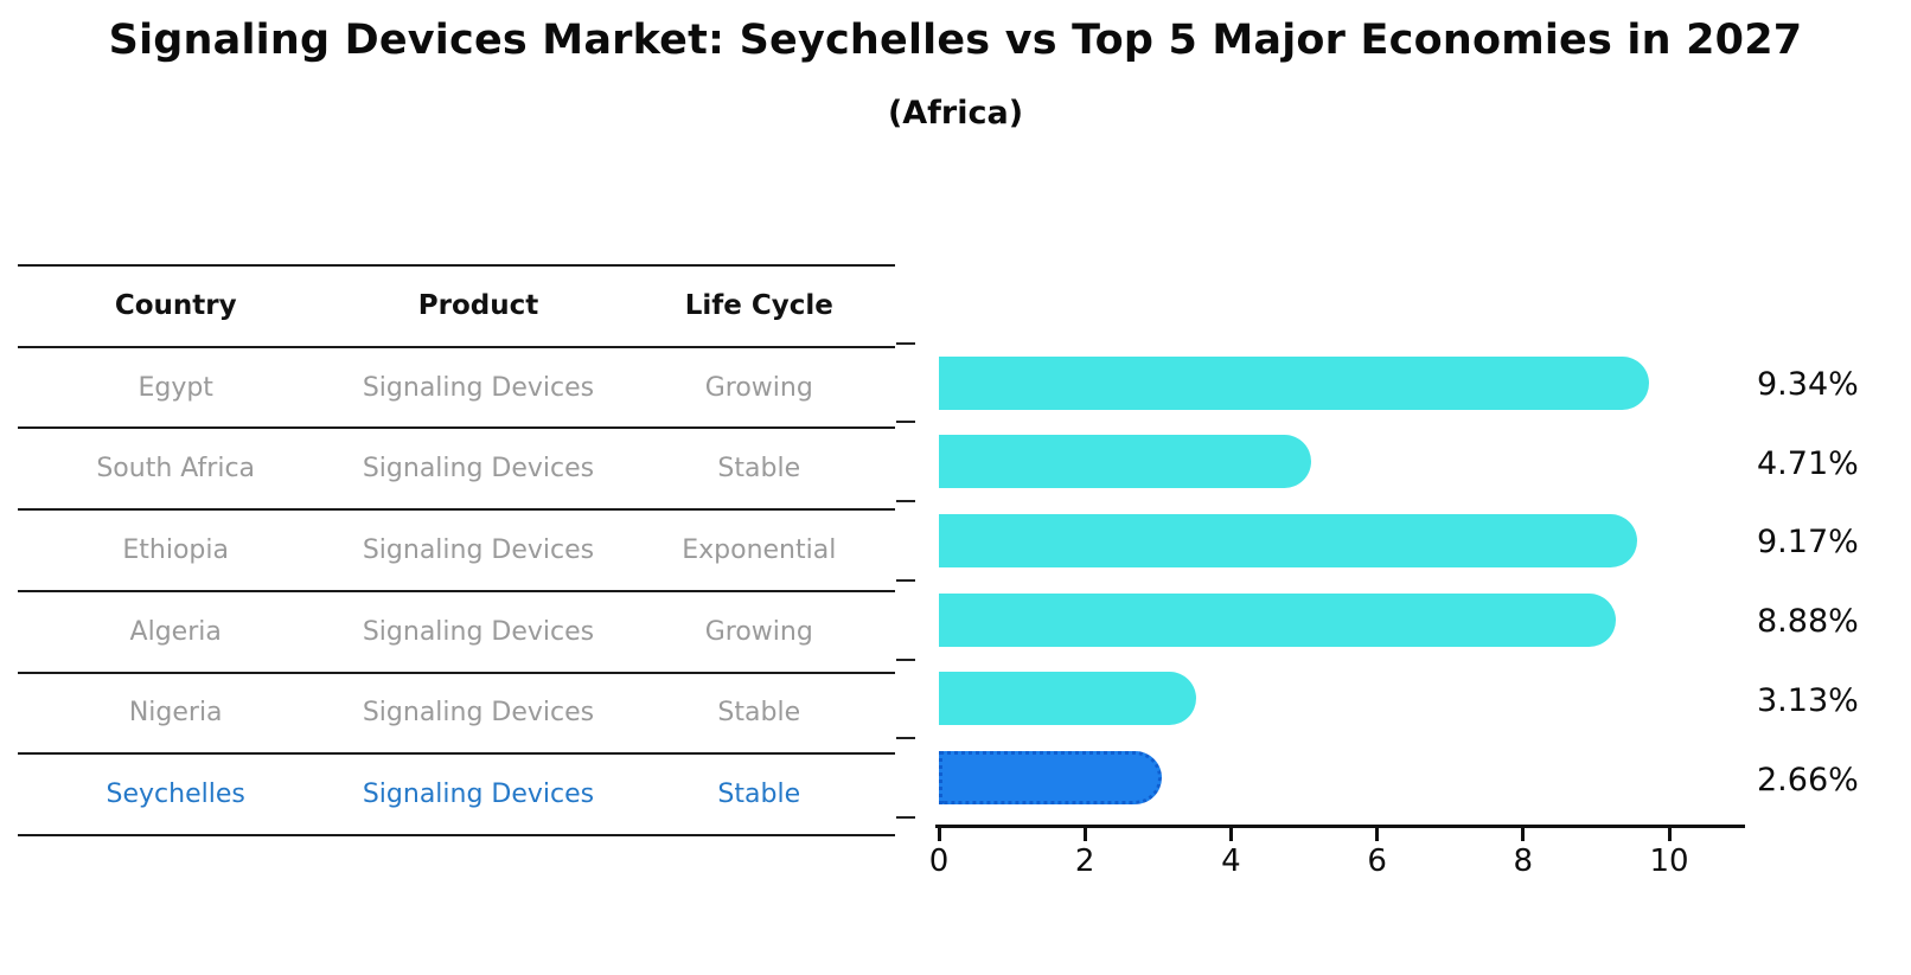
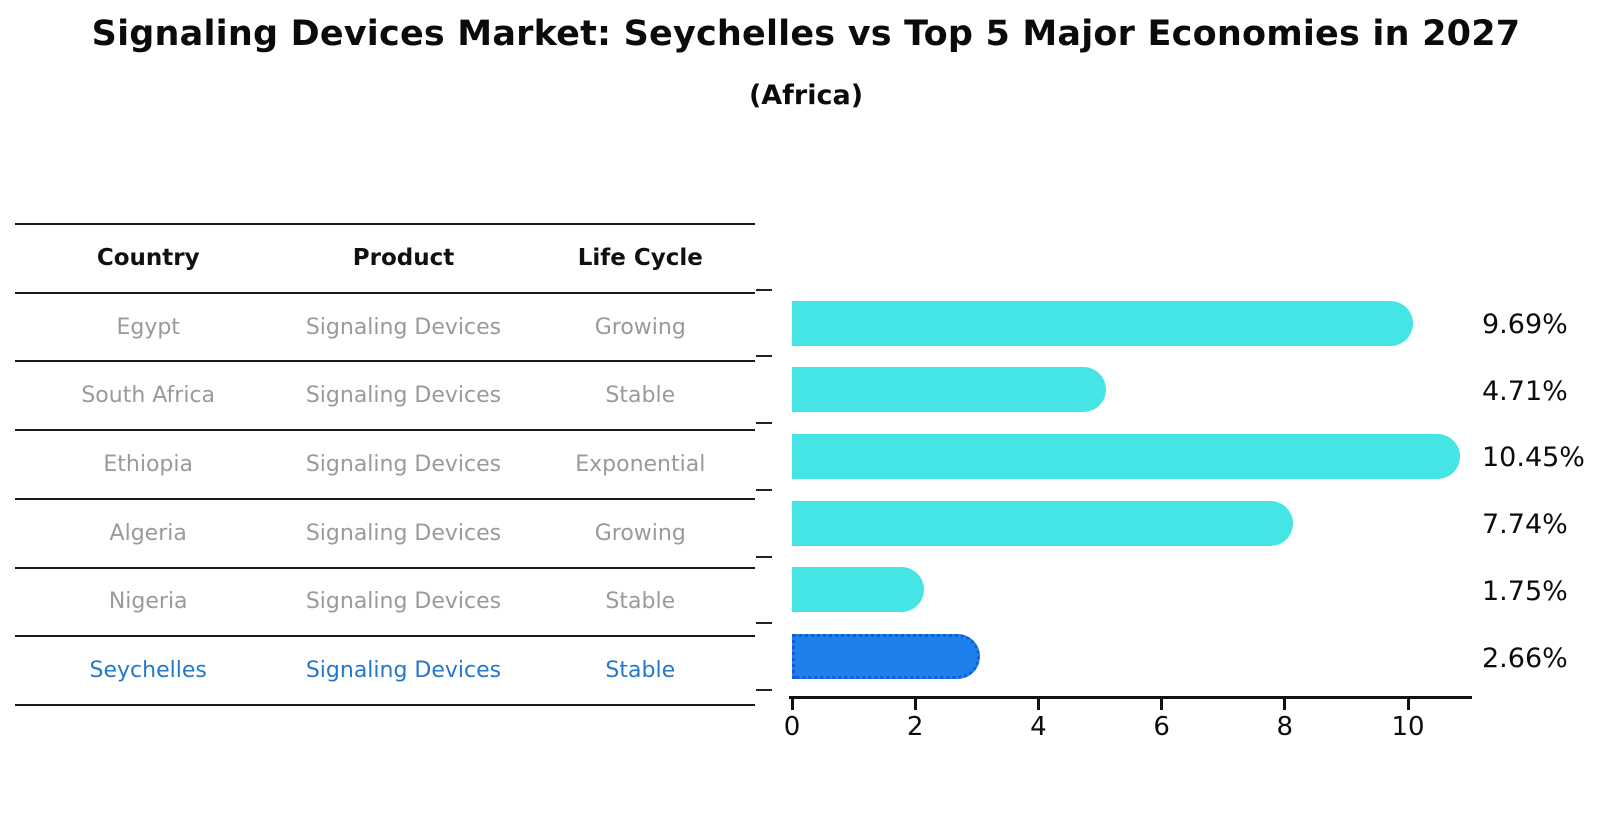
Egypt: 9.34% -> 9.69%
Ethiopia: 9.17% -> 10.45%
Algeria: 8.88% -> 7.74%
Nigeria: 3.13% -> 1.75%
